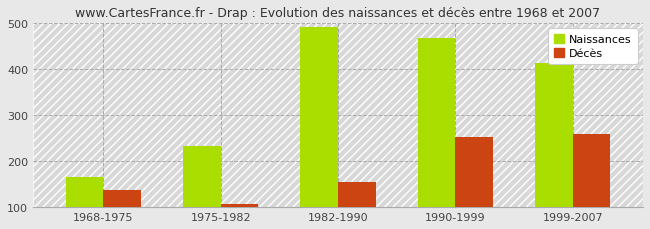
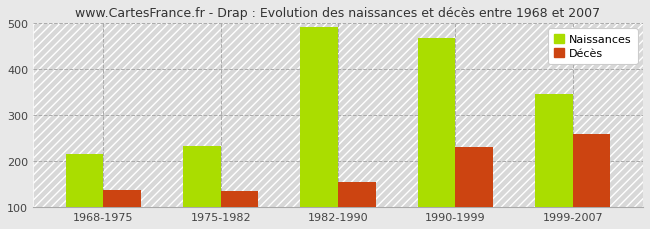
Naissances/1968-1975: 165 -> 215
Décès/1975-1982: 106 -> 135
Décès/1990-1999: 253 -> 230
Naissances/1999-2007: 413 -> 345
